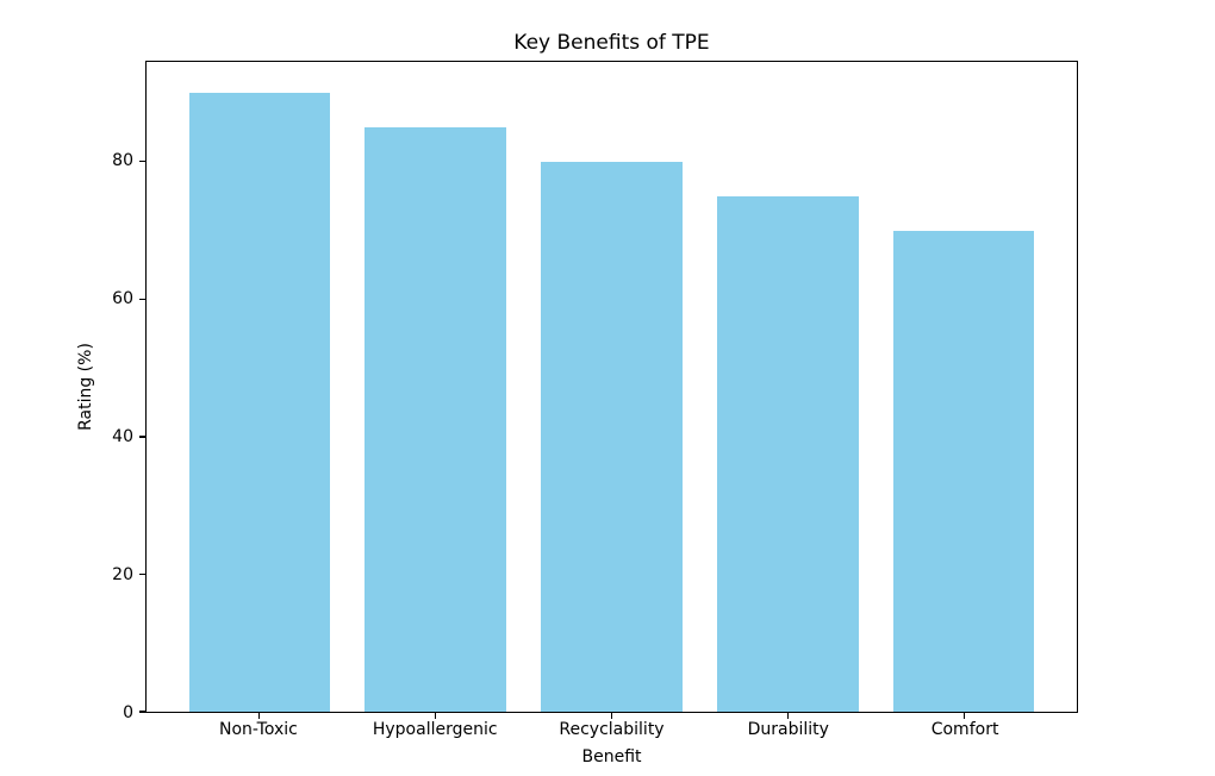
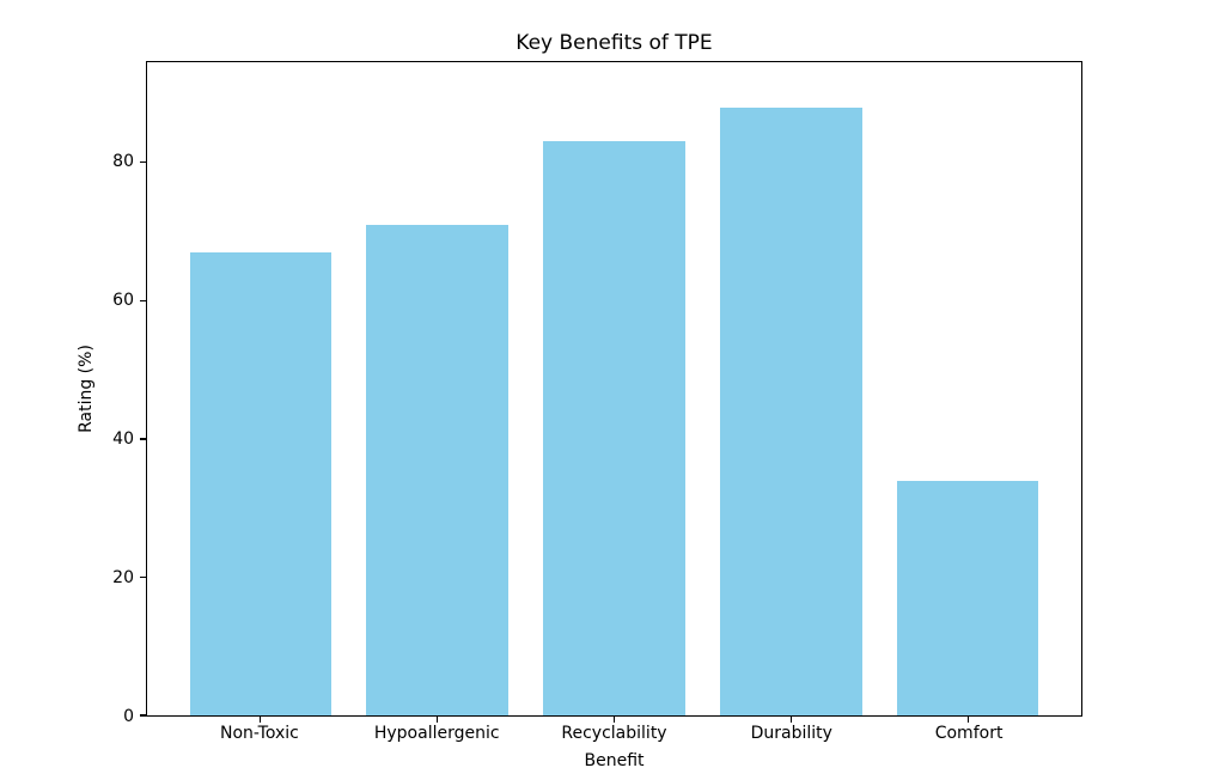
Non-Toxic: 90 -> 67
Hypoallergenic: 85 -> 71
Recyclability: 80 -> 83
Durability: 75 -> 88
Comfort: 70 -> 34
